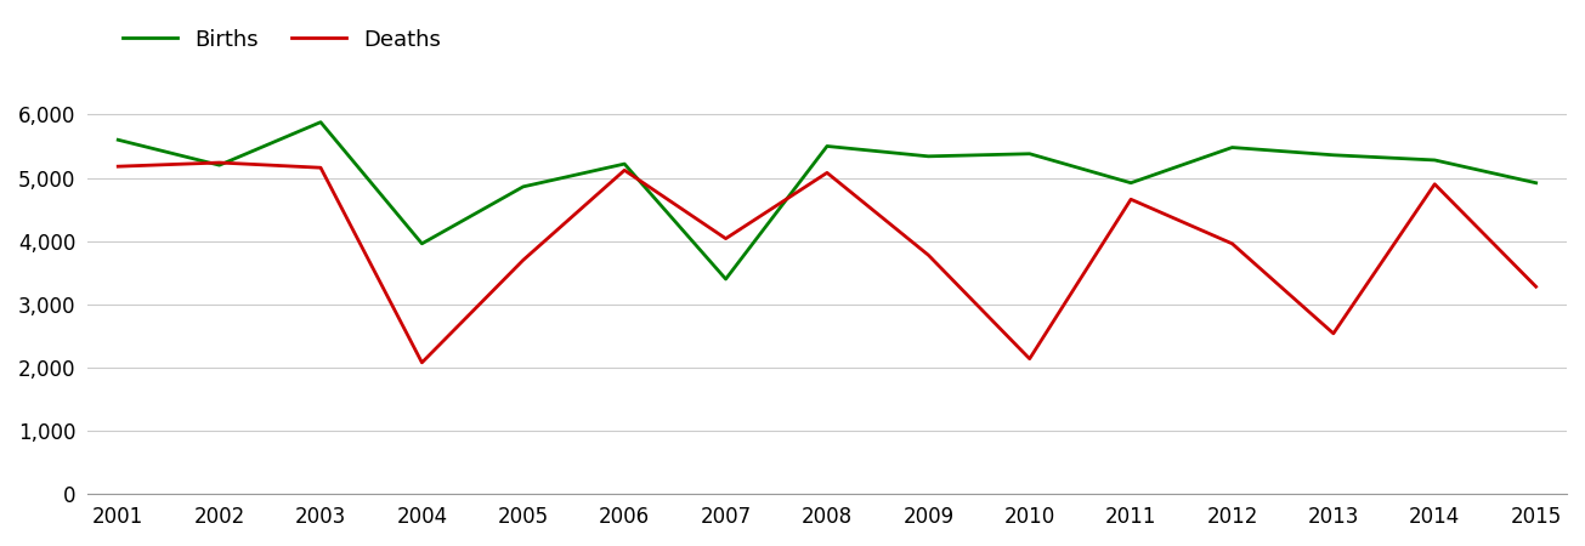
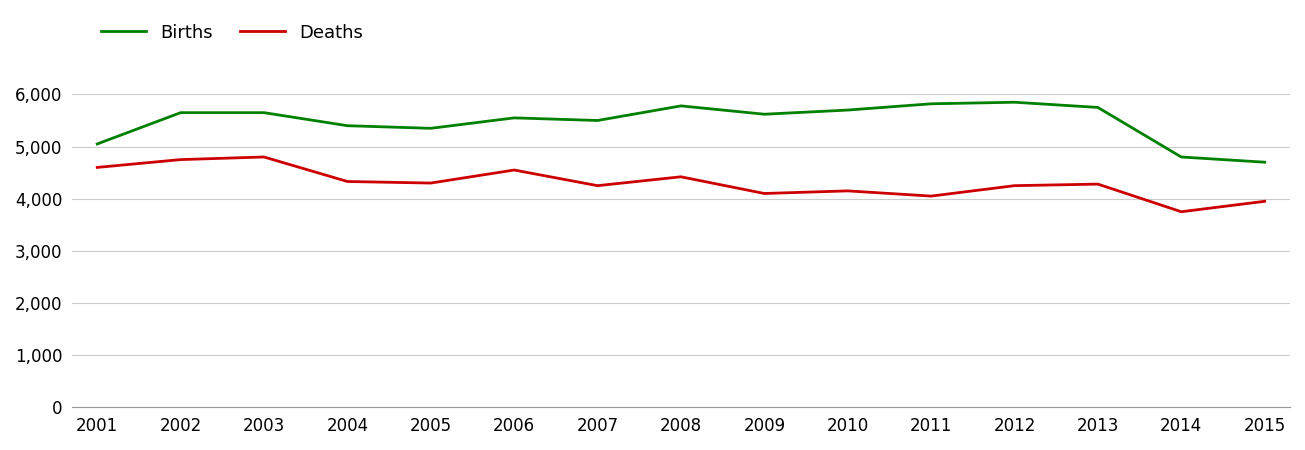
Births/2001: 5,600 -> 5,050
Deaths/2001: 5,180 -> 4,600
Births/2002: 5,200 -> 5,650
Deaths/2002: 5,240 -> 4,750
Births/2003: 5,880 -> 5,650
Deaths/2003: 5,160 -> 4,800
Births/2004: 3,960 -> 5,400
Deaths/2004: 2,080 -> 4,330
Births/2005: 4,860 -> 5,350
Deaths/2005: 3,700 -> 4,300
Births/2006: 5,220 -> 5,550
Deaths/2006: 5,120 -> 4,550
Births/2007: 3,400 -> 5,500
Deaths/2007: 4,040 -> 4,250
Births/2008: 5,500 -> 5,780
Deaths/2008: 5,080 -> 4,420
Births/2009: 5,340 -> 5,620
Deaths/2009: 3,780 -> 4,100
Births/2010: 5,380 -> 5,700
Deaths/2010: 2,140 -> 4,150
Births/2011: 4,920 -> 5,820
Deaths/2011: 4,660 -> 4,050
Births/2012: 5,480 -> 5,850
Deaths/2012: 3,960 -> 4,250
Births/2013: 5,360 -> 5,750
Deaths/2013: 2,540 -> 4,280
Births/2014: 5,280 -> 4,800
Deaths/2014: 4,900 -> 3,750
Births/2015: 4,920 -> 4,700
Deaths/2015: 3,280 -> 3,950
